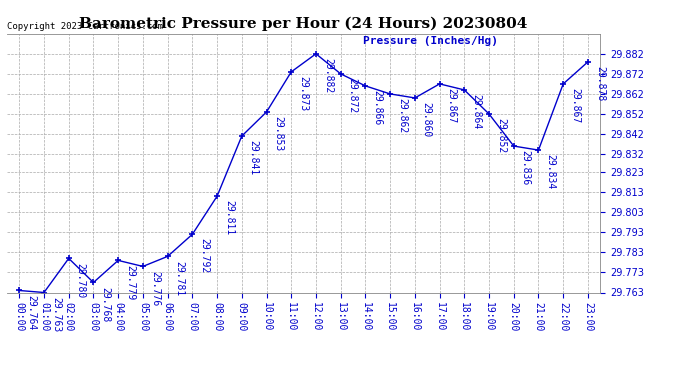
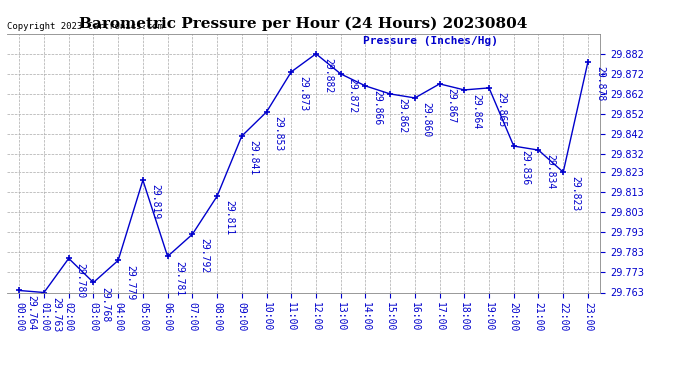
05:00: 29.776 -> 29.819
19:00: 29.852 -> 29.865
22:00: 29.867 -> 29.823
